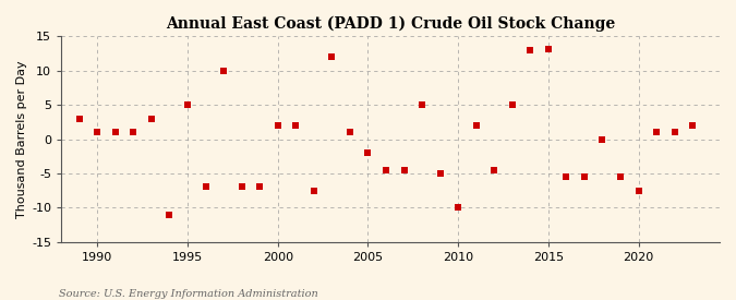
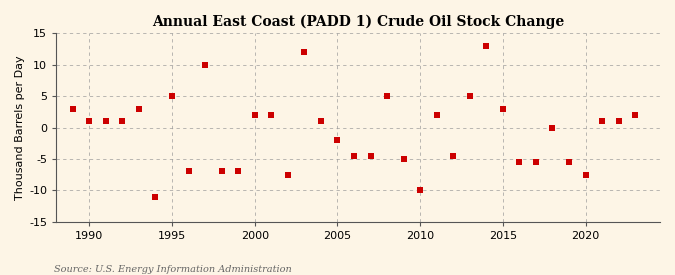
2015: 13.2 -> 3.0
